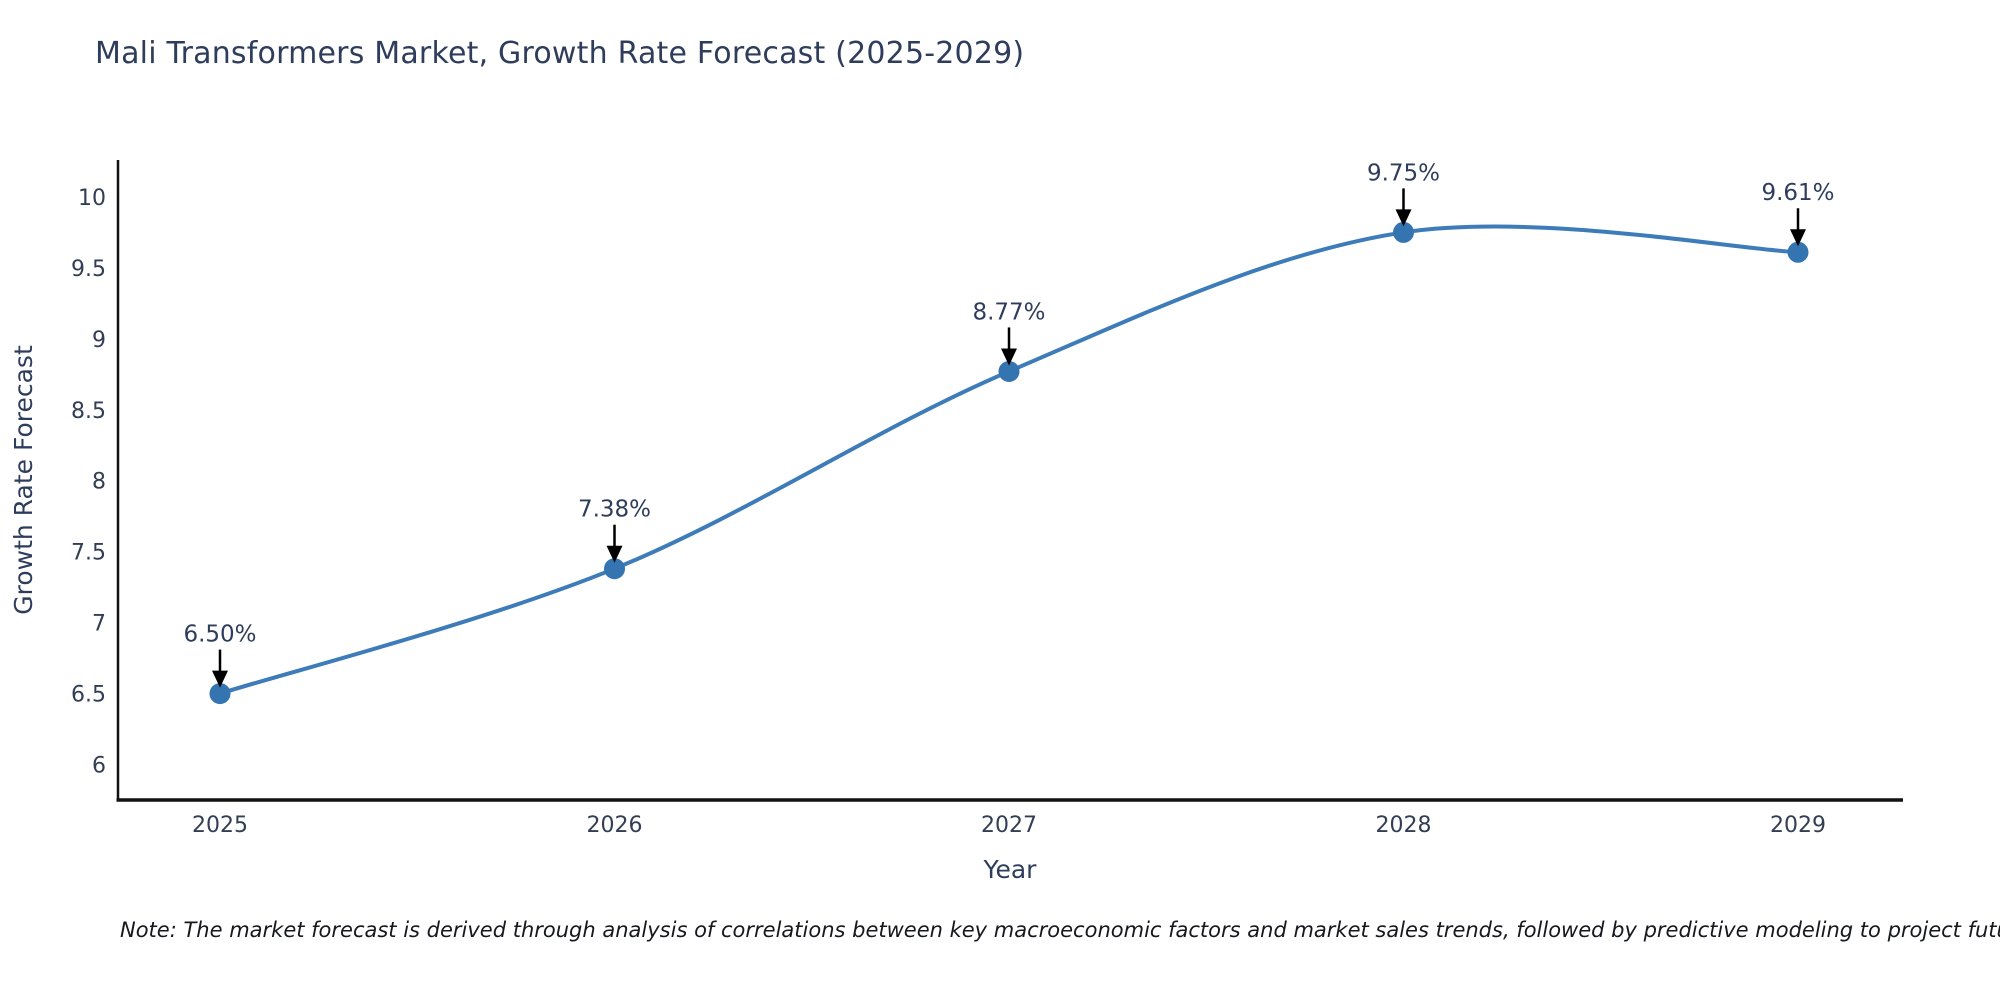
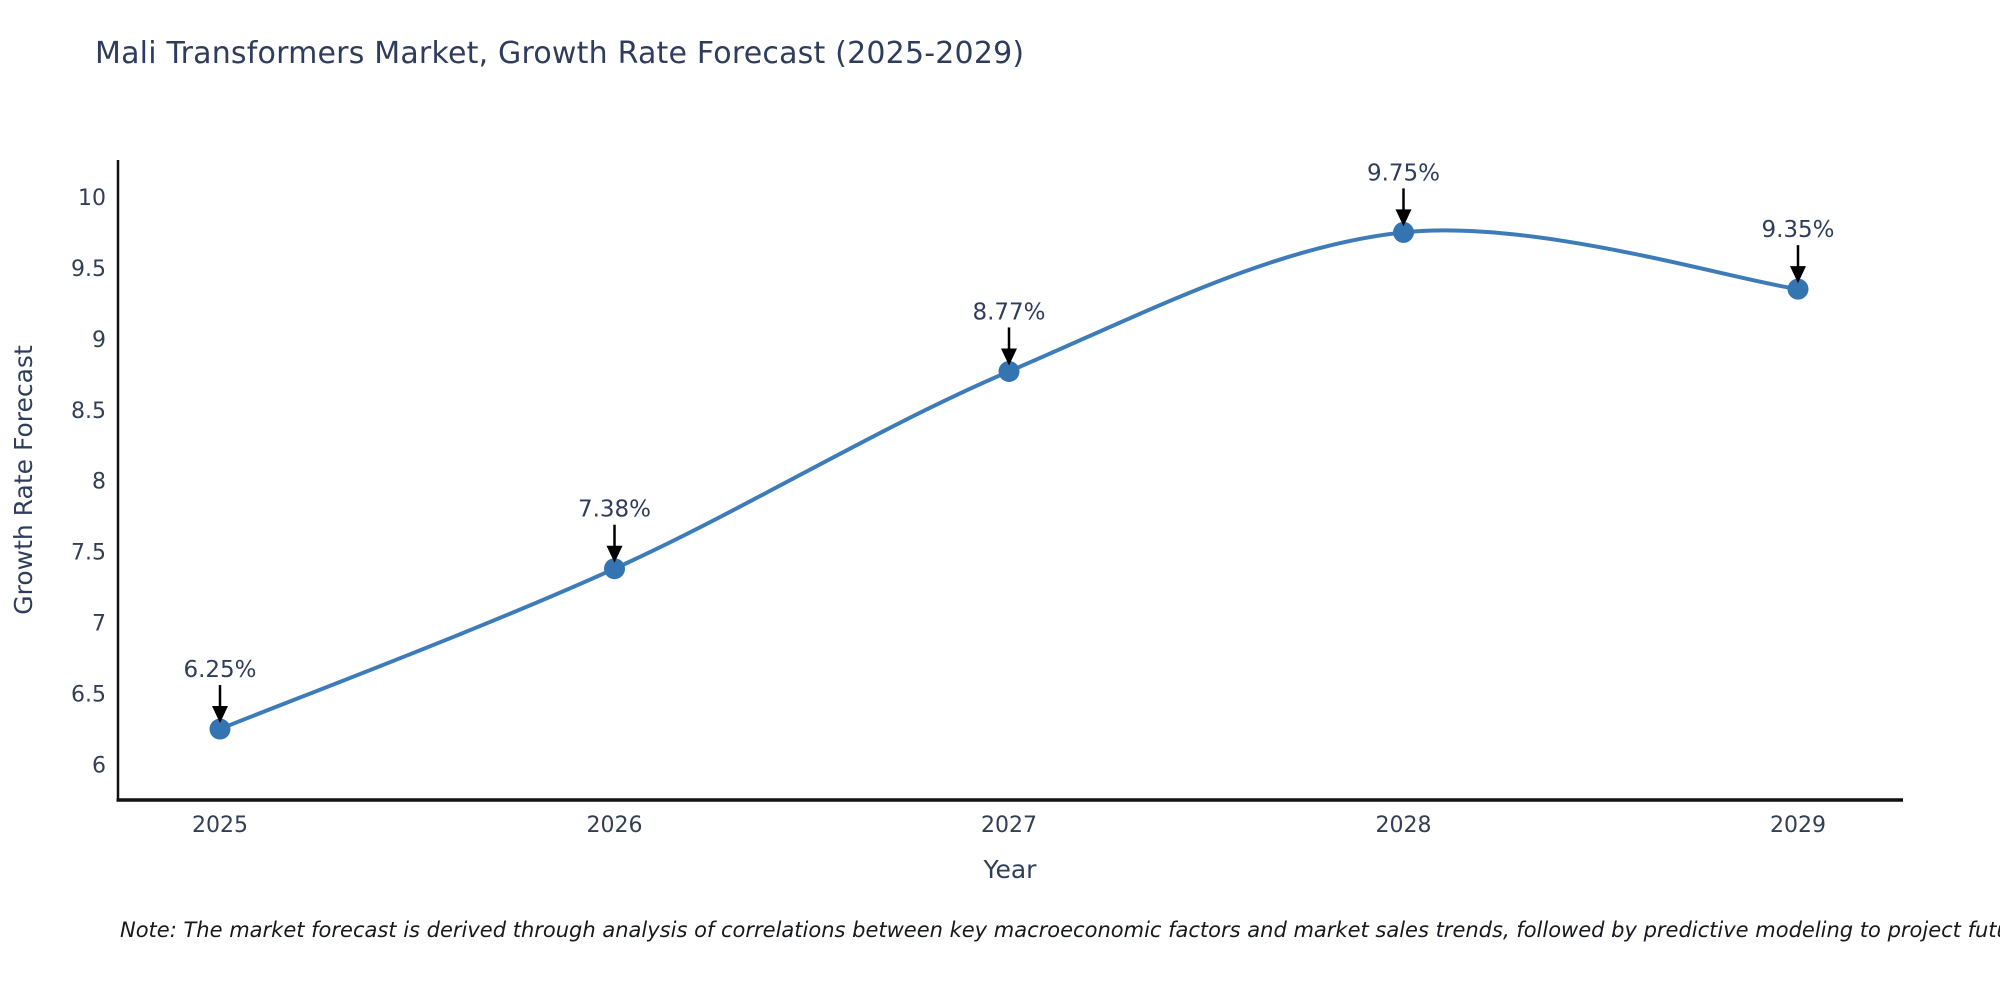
2025: 6.50% -> 6.25%
2029: 9.61% -> 9.35%
